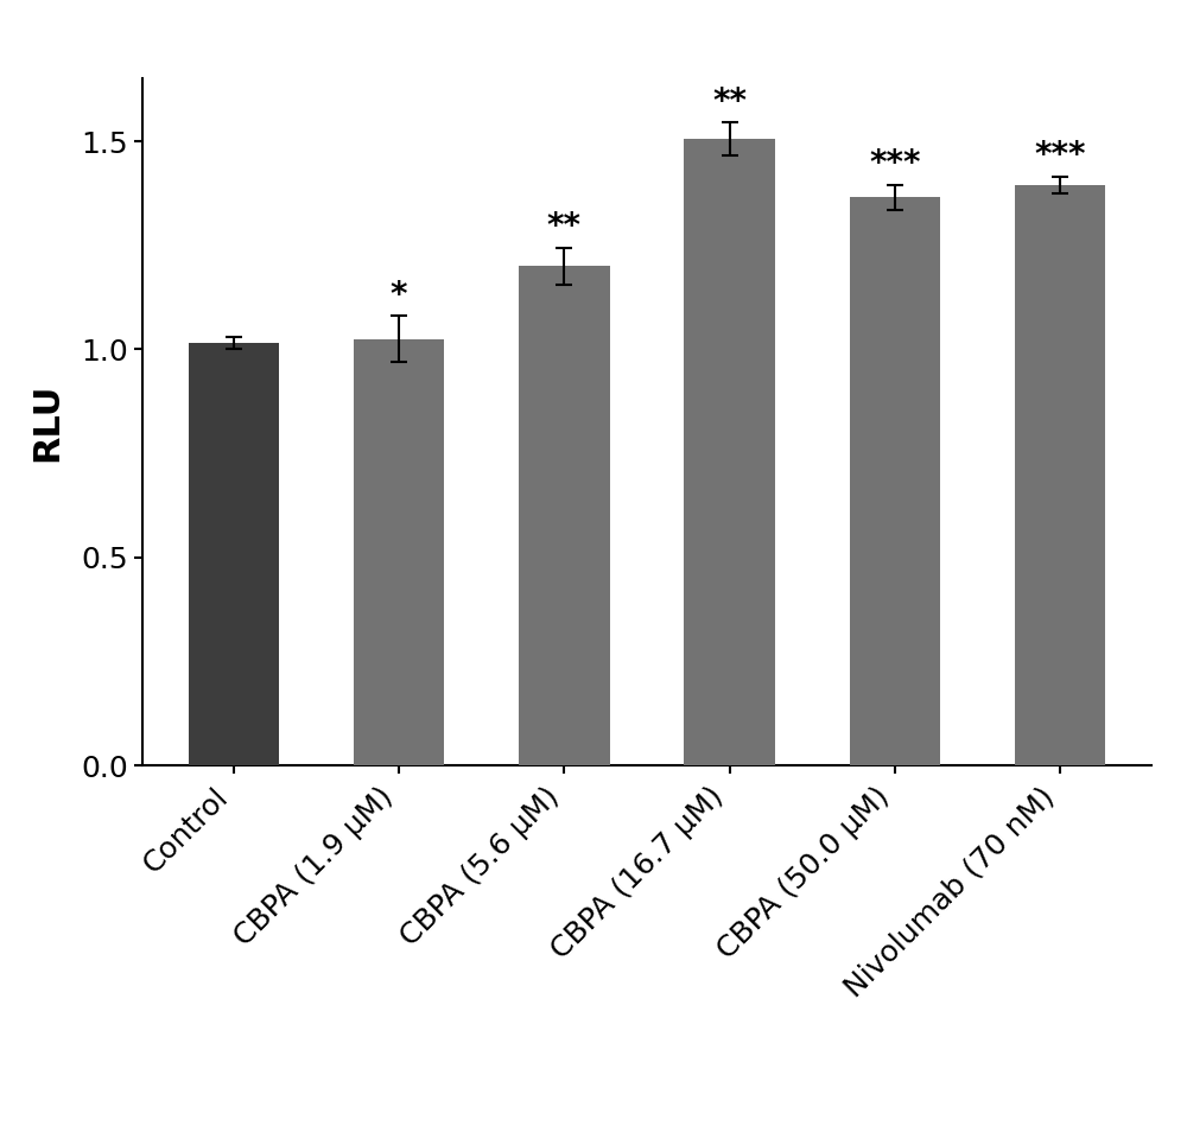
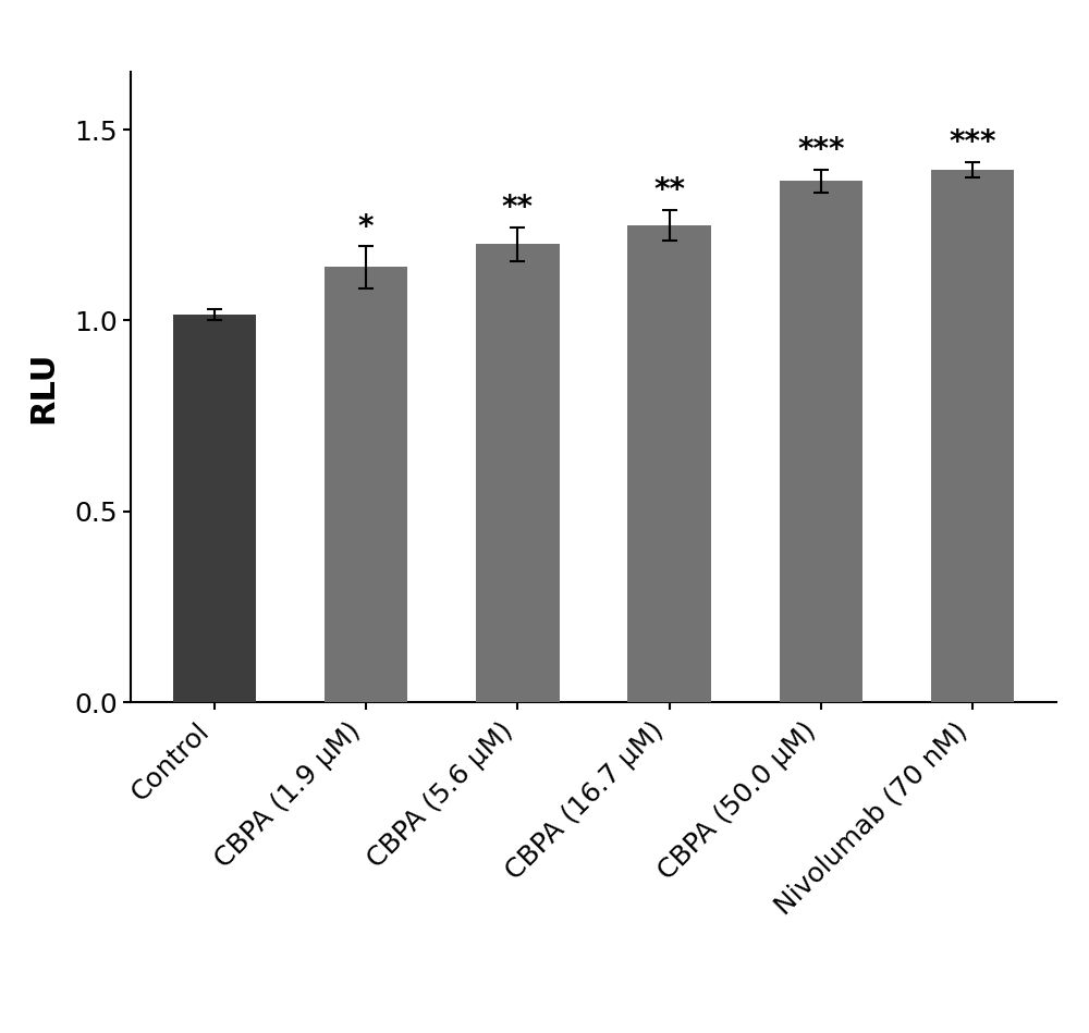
CBPA (1.9 μM): 1.025 -> 1.140
CBPA (16.7 μM): 1.505 -> 1.250
